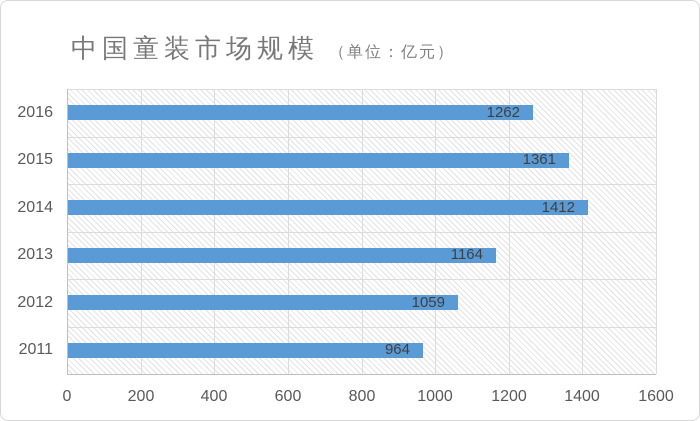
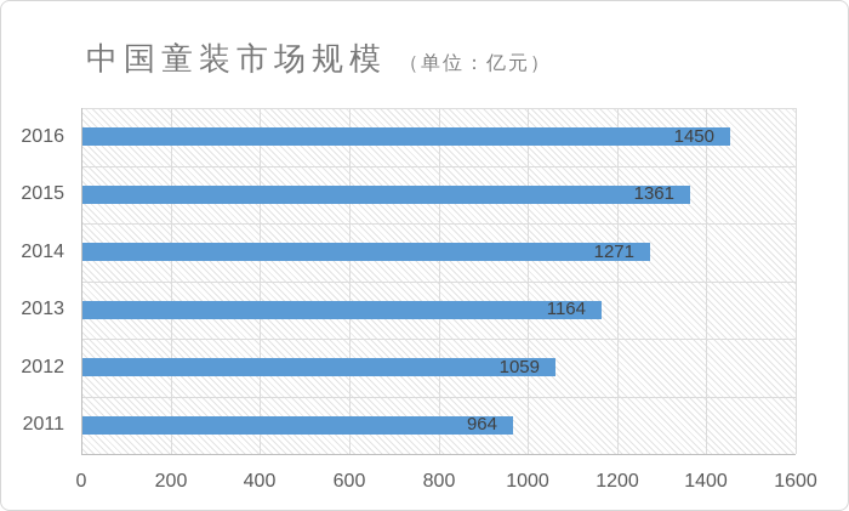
2016: 1262 -> 1450
2014: 1412 -> 1271
